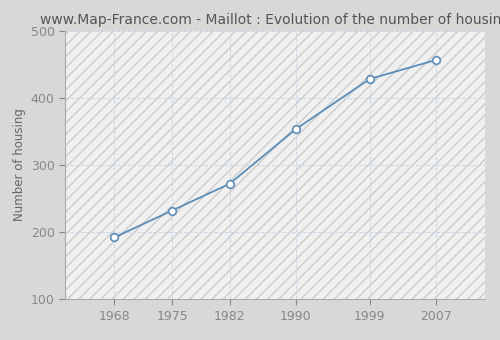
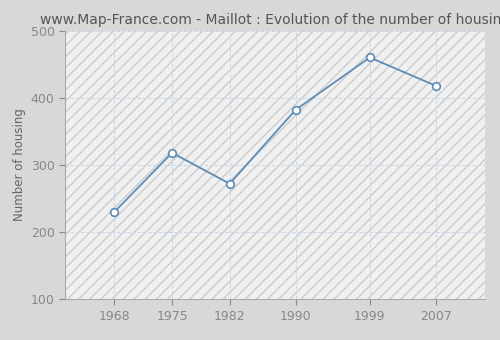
1968: 192 -> 230
1975: 232 -> 318
1990: 353 -> 382
1999: 428 -> 460
2007: 456 -> 418
